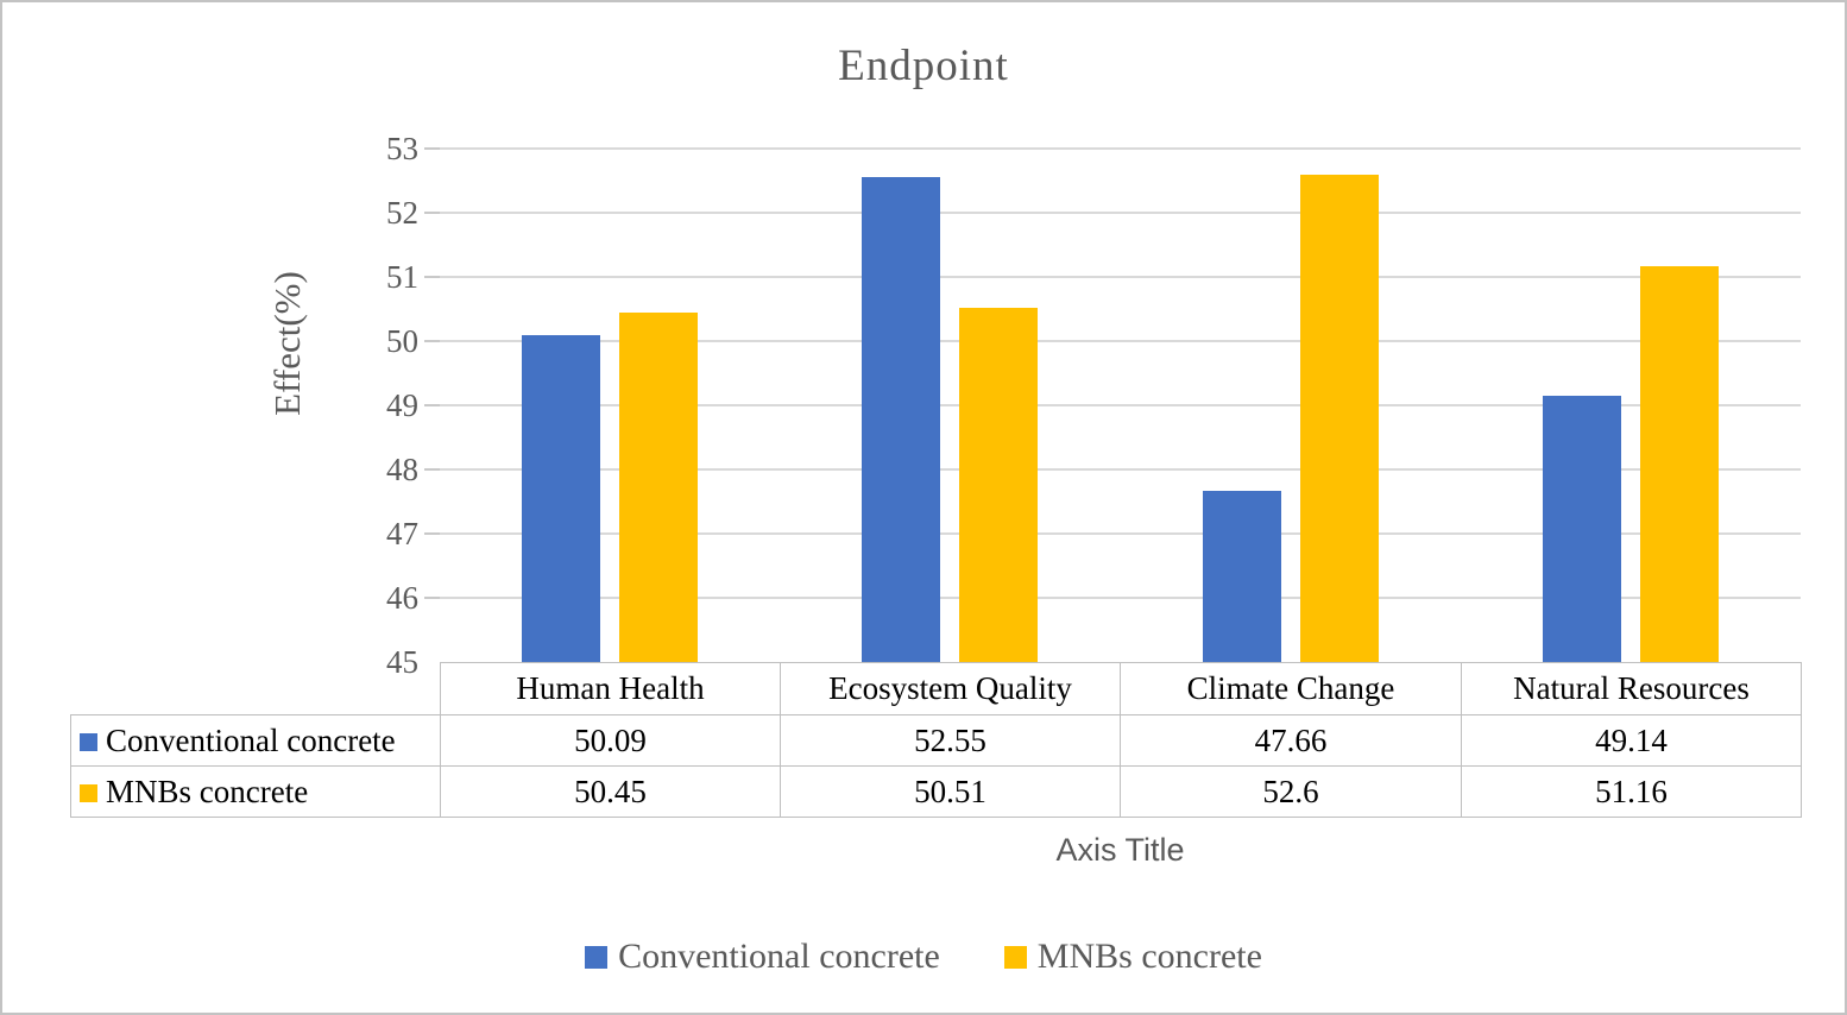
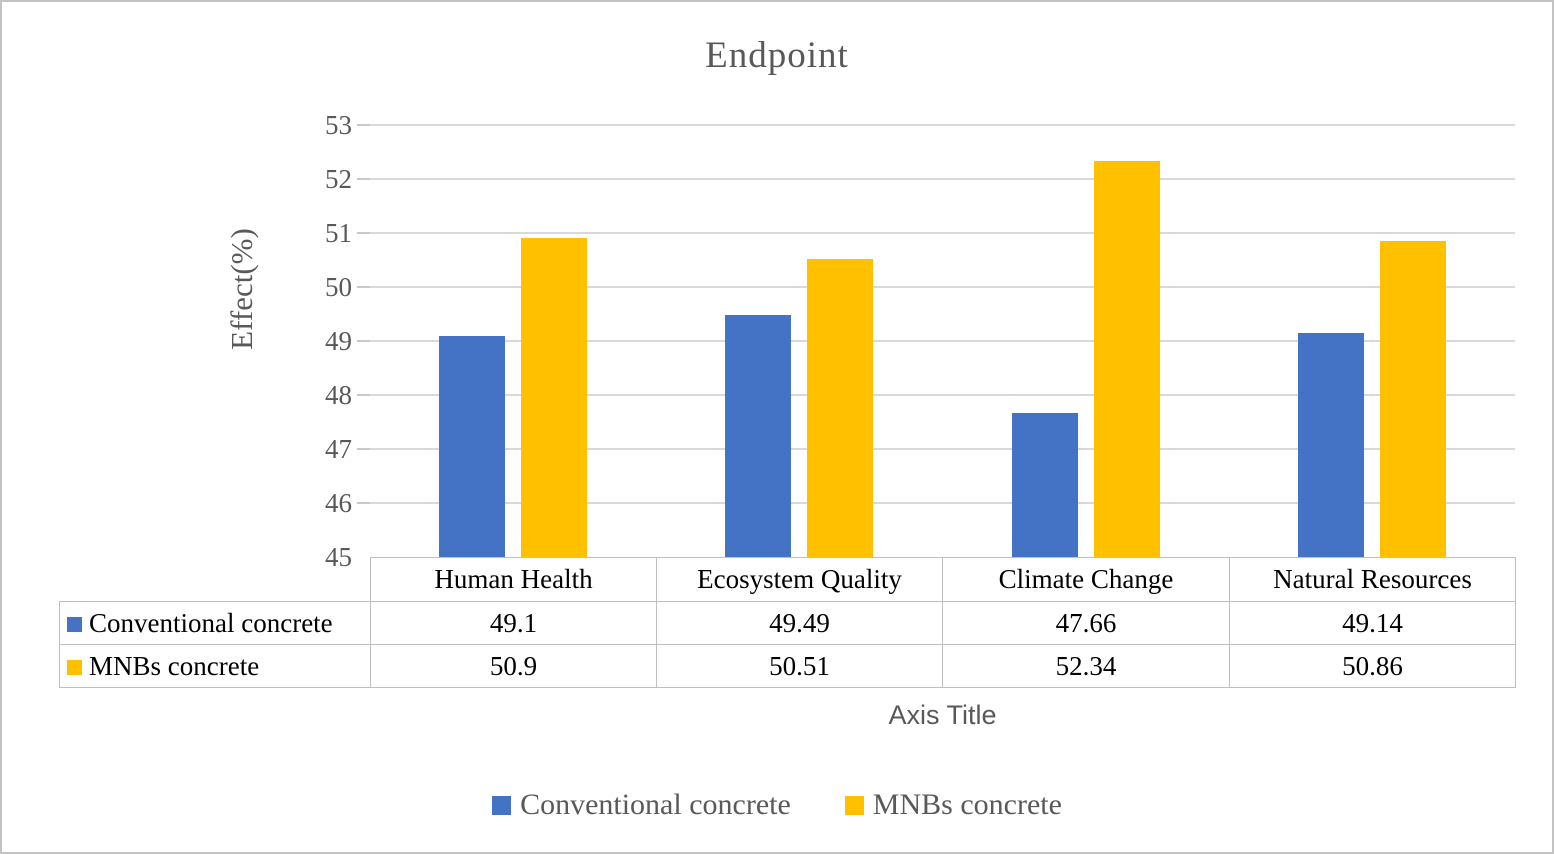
Conventional concrete/Human Health: 50.09 -> 49.1
MNBs concrete/Human Health: 50.45 -> 50.9
Conventional concrete/Ecosystem Quality: 52.55 -> 49.49
MNBs concrete/Climate Change: 52.6 -> 52.34
MNBs concrete/Natural Resources: 51.16 -> 50.86
